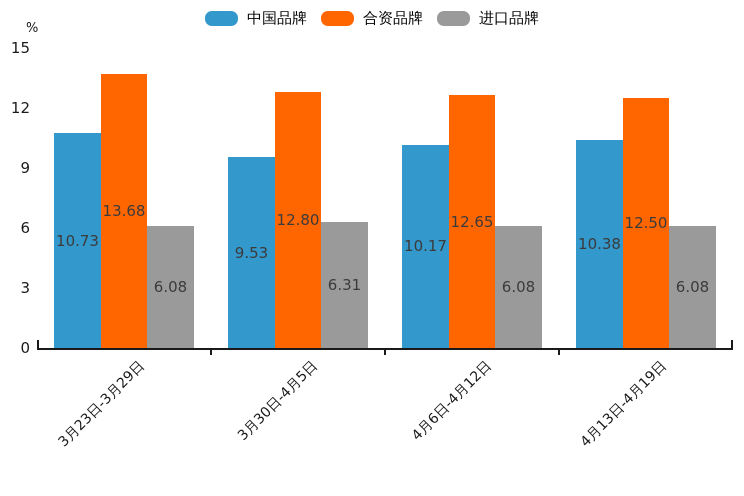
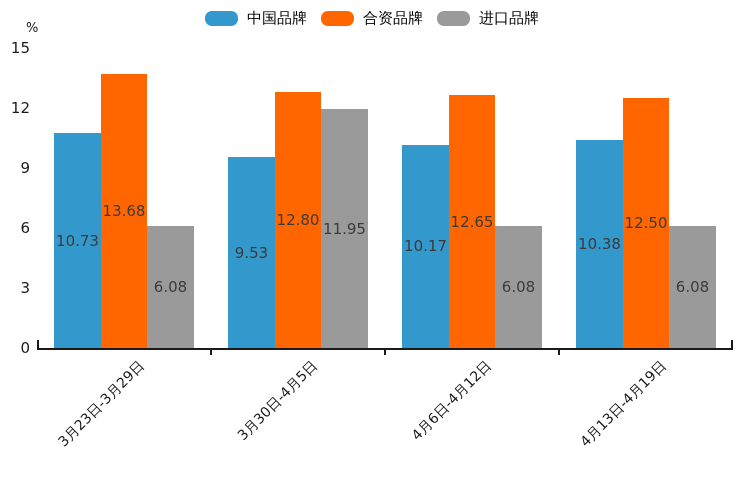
进口品牌/3月30日-4月5日: 6.31 -> 11.95
